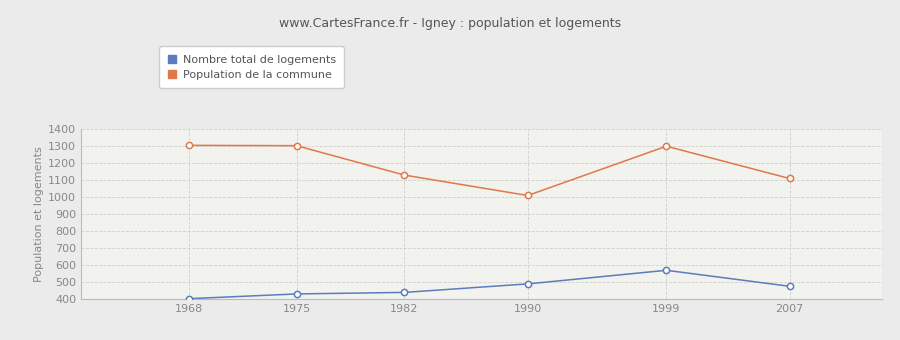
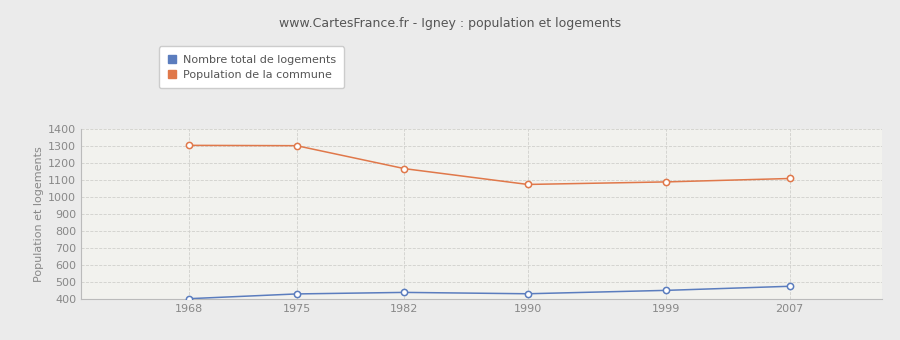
Population de la commune/1982: 1130 -> 1170
Nombre total de logements/1990: 490 -> 430
Population de la commune/1990: 1010 -> 1080
Nombre total de logements/1999: 570 -> 450
Population de la commune/1999: 1300 -> 1090
